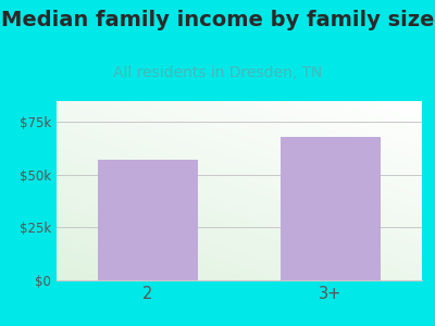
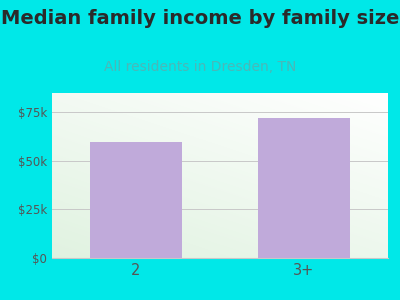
2: $57k -> $60k
3+: $68k -> $72k
